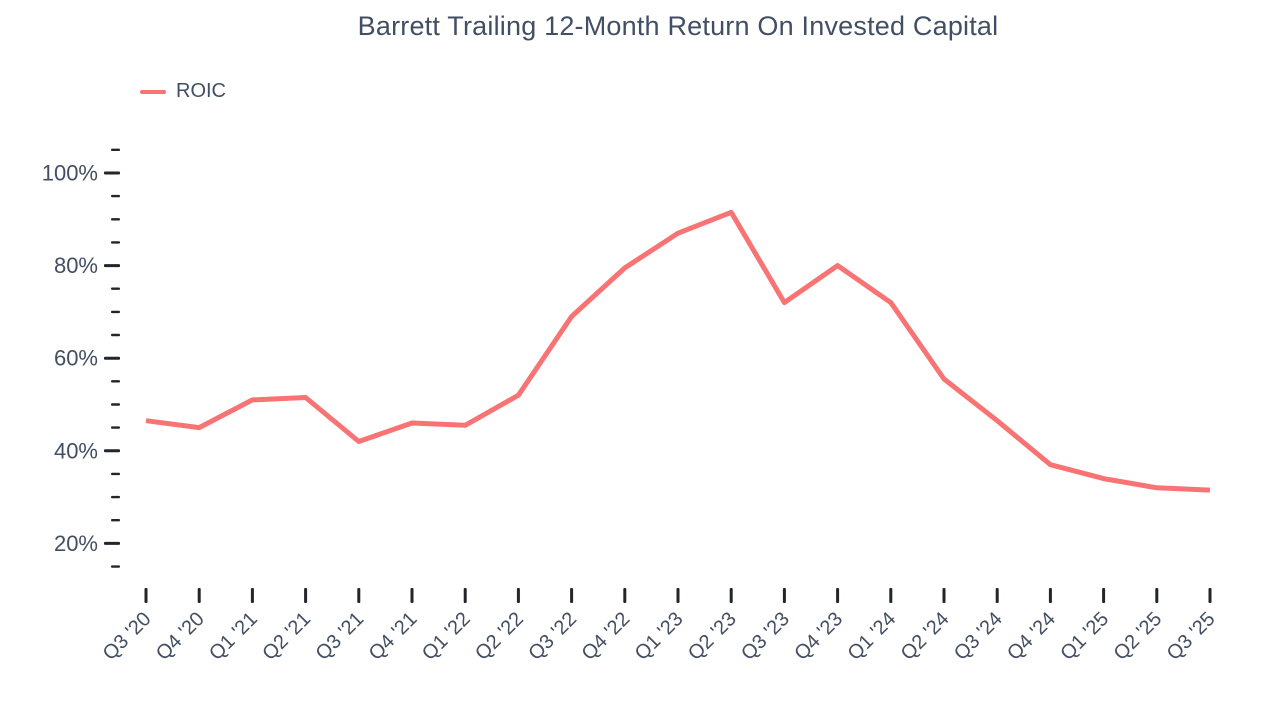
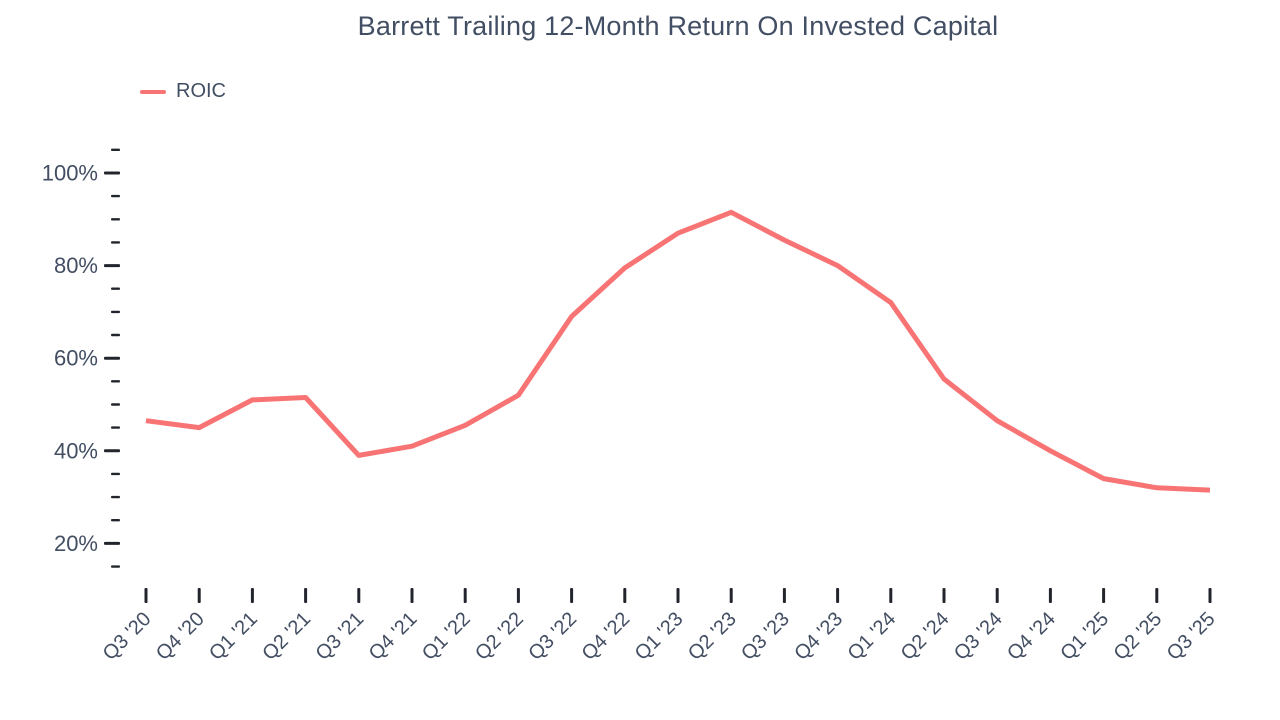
Q3 '21: 42% -> 39%
Q4 '21: 46% -> 41%
Q3 '23: 72% -> 86%
Q4 '24: 37% -> 40%
